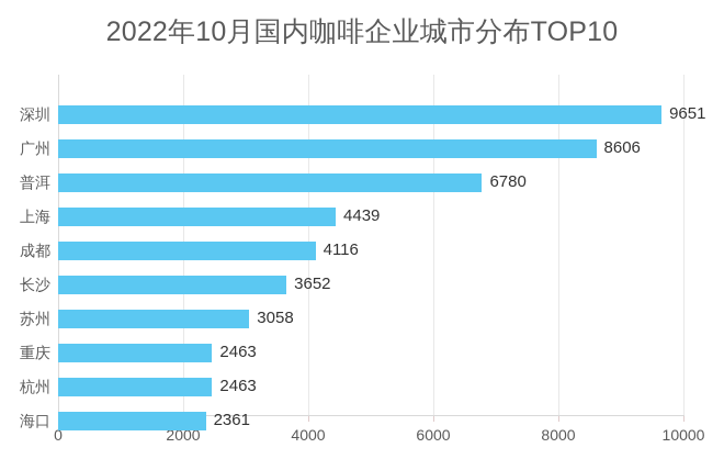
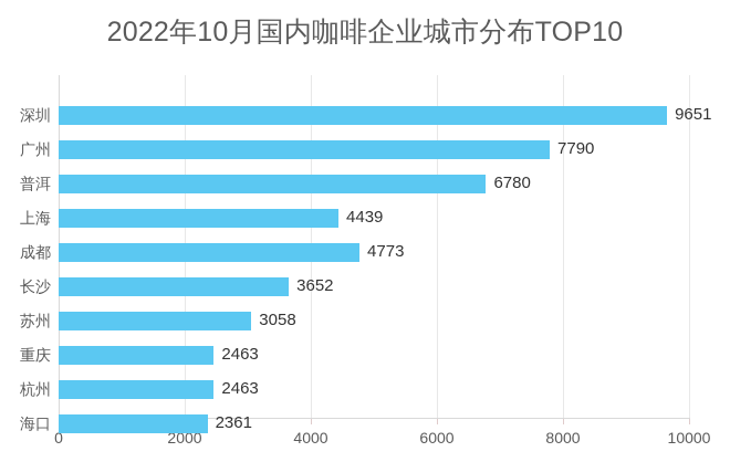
广州: 8606 -> 7790
成都: 4116 -> 4773
